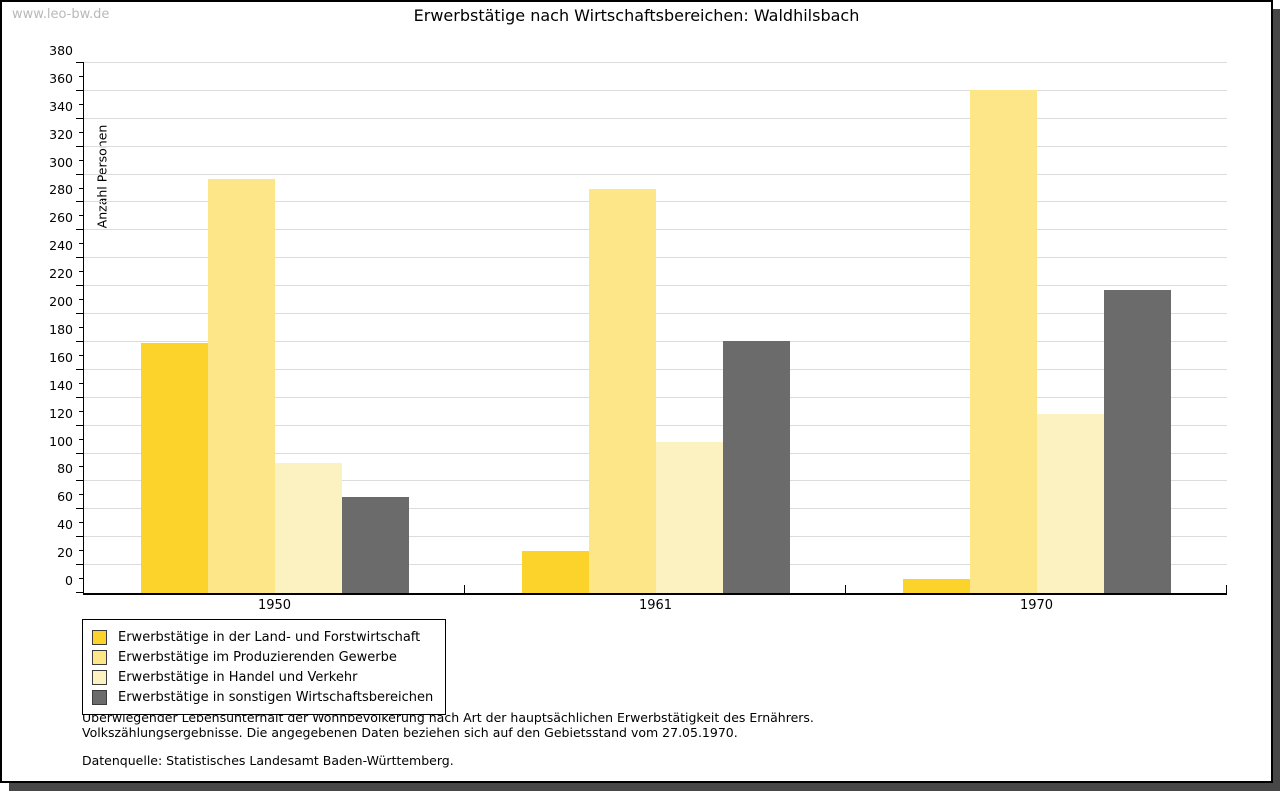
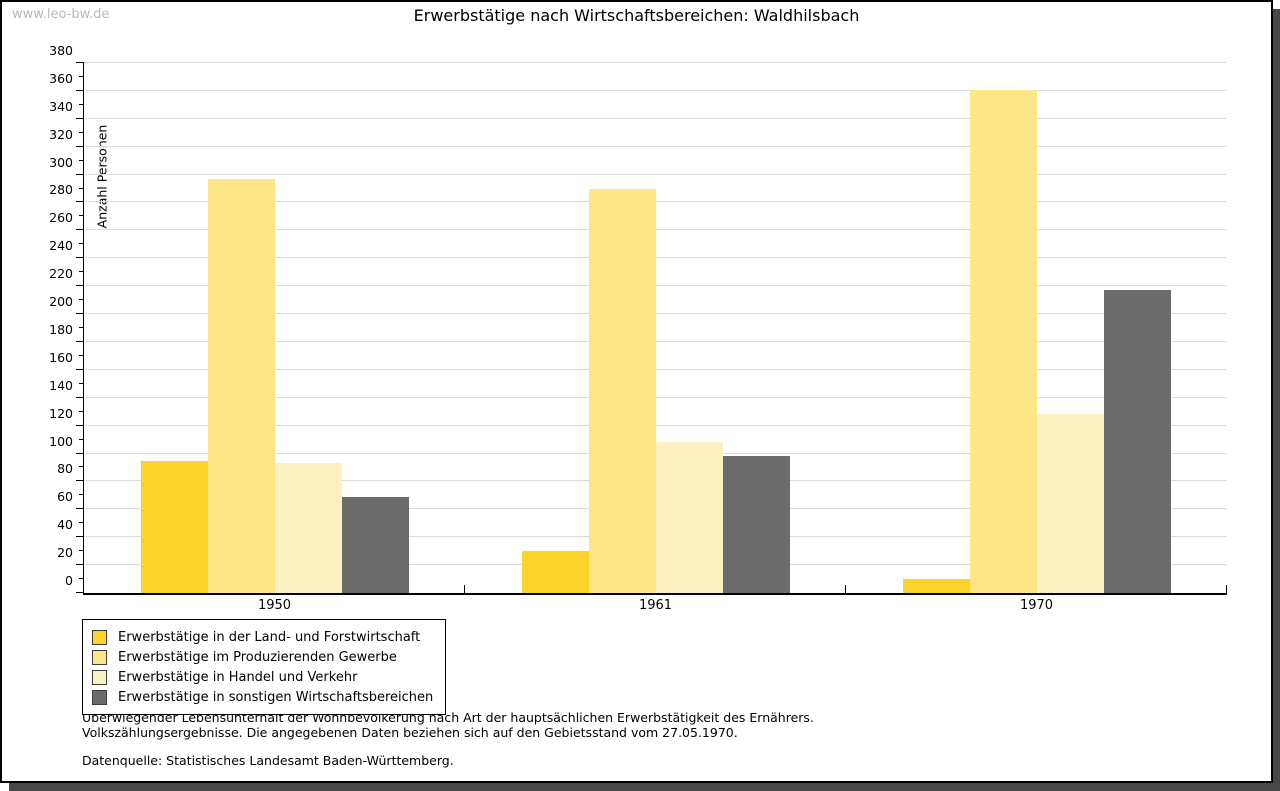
Erwerbstätige in der Land- und Forstwirtschaft/1950: 179 -> 95
Erwerbstätige in sonstigen Wirtschaftsbereichen/1961: 181 -> 98
